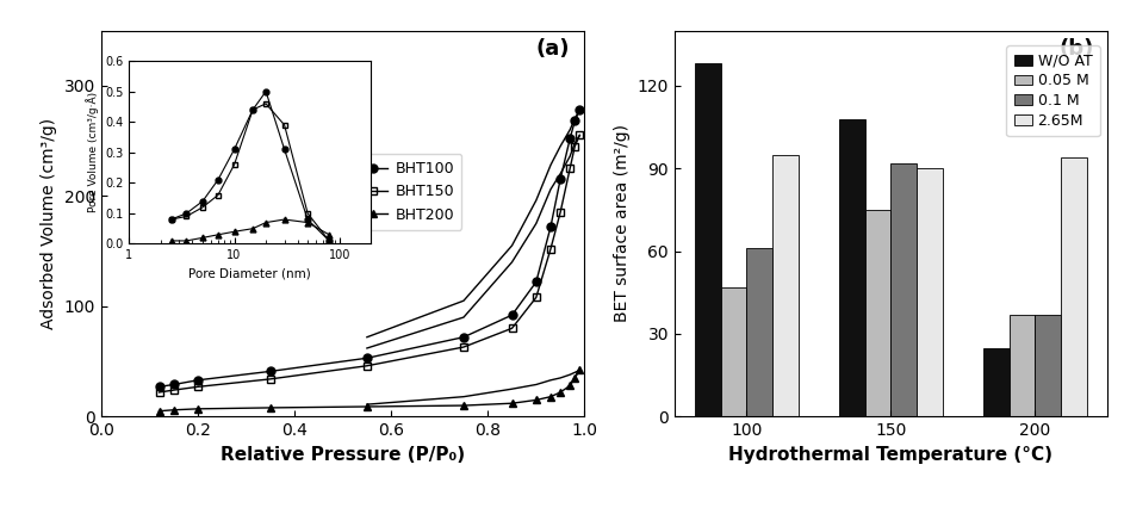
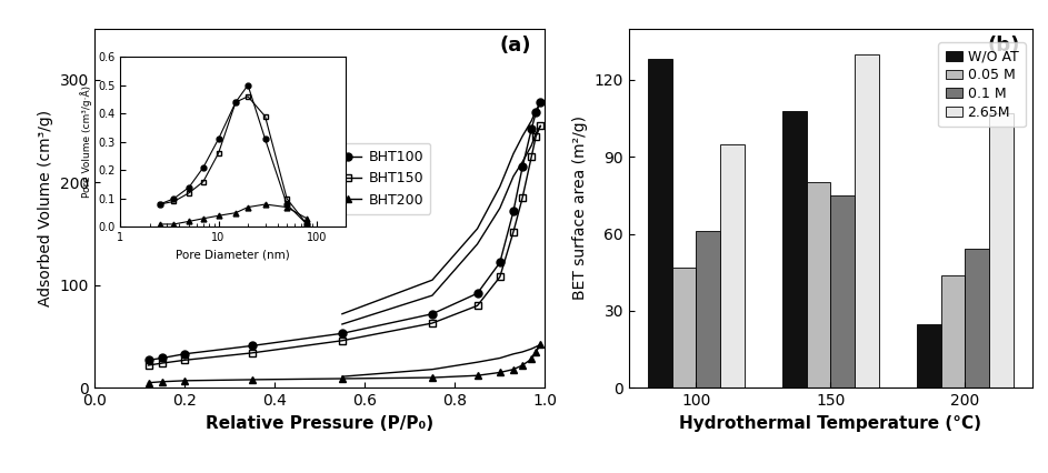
0.05 M/150: 75 -> 80
0.1 M/150: 92 -> 75
2.65M/150: 90 -> 130
0.05 M/200: 37 -> 44
0.1 M/200: 37 -> 54
2.65M/200: 94 -> 107
